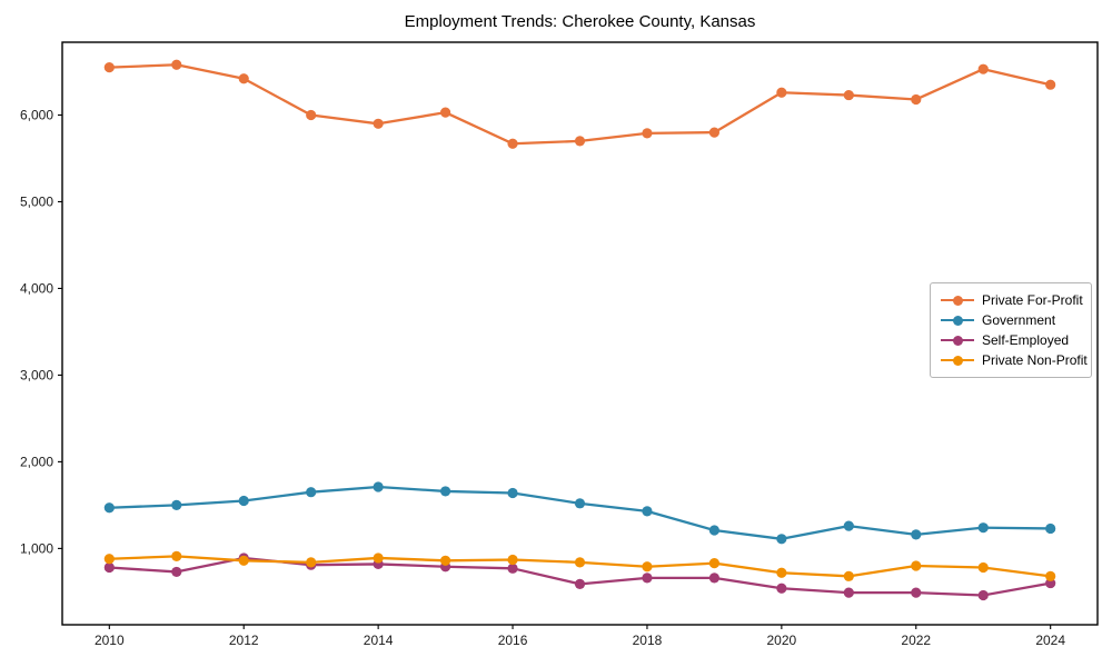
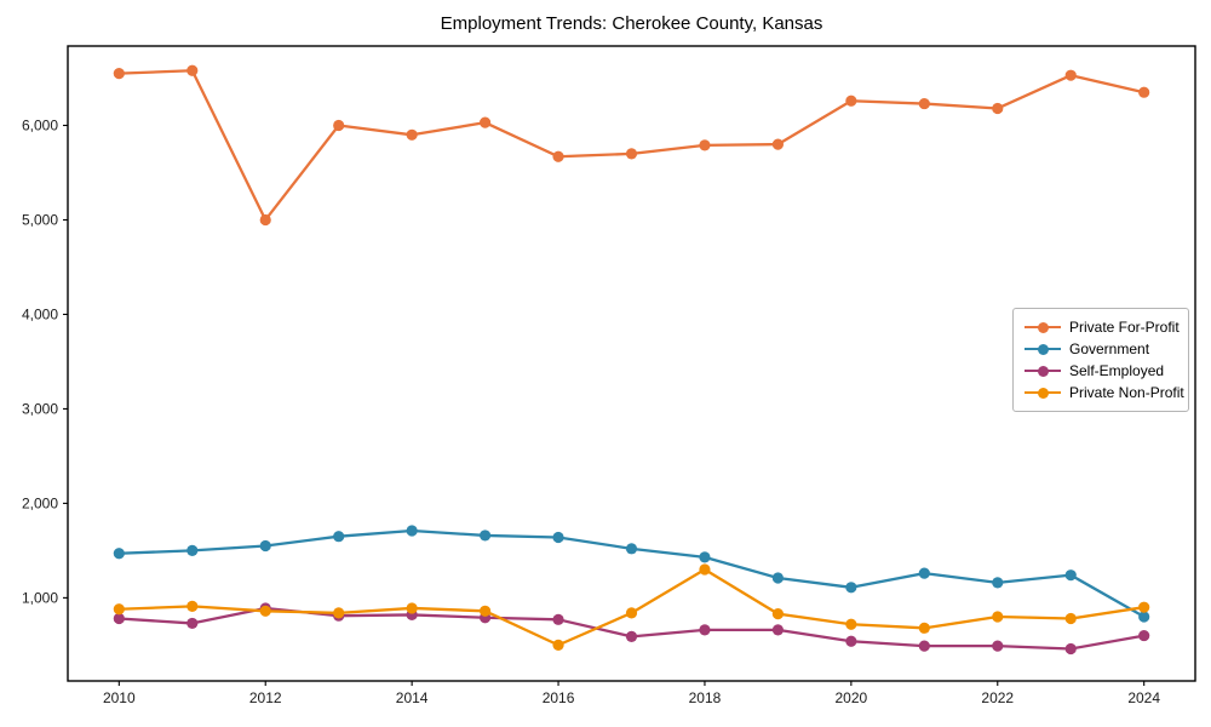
Private For-Profit/2012: 6400 -> 5000
Private Non-Profit/2016: 900 -> 500
Private Non-Profit/2018: 800 -> 1300
Government/2024: 1200 -> 800
Private Non-Profit/2024: 700 -> 900
